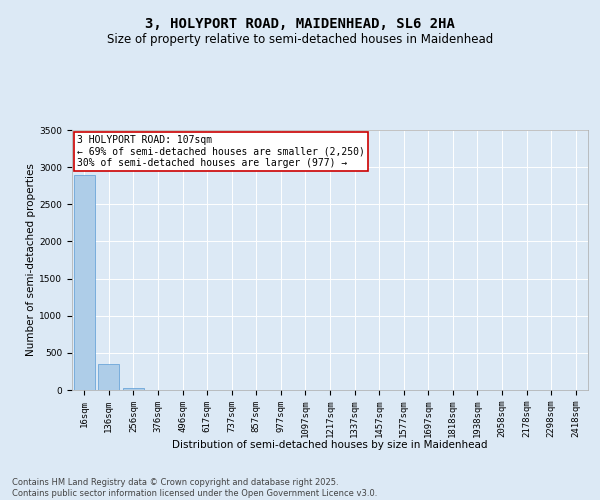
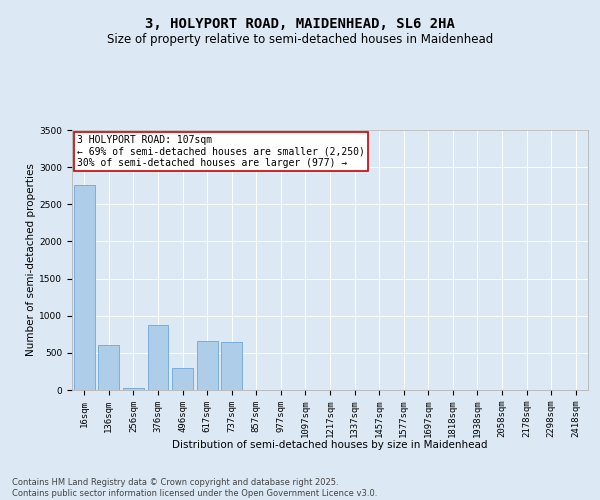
16sqm: 2900 -> 2760
136sqm: 350 -> 600
376sqm: 0 -> 880
496sqm: 0 -> 300
617sqm: 0 -> 660
737sqm: 0 -> 640
